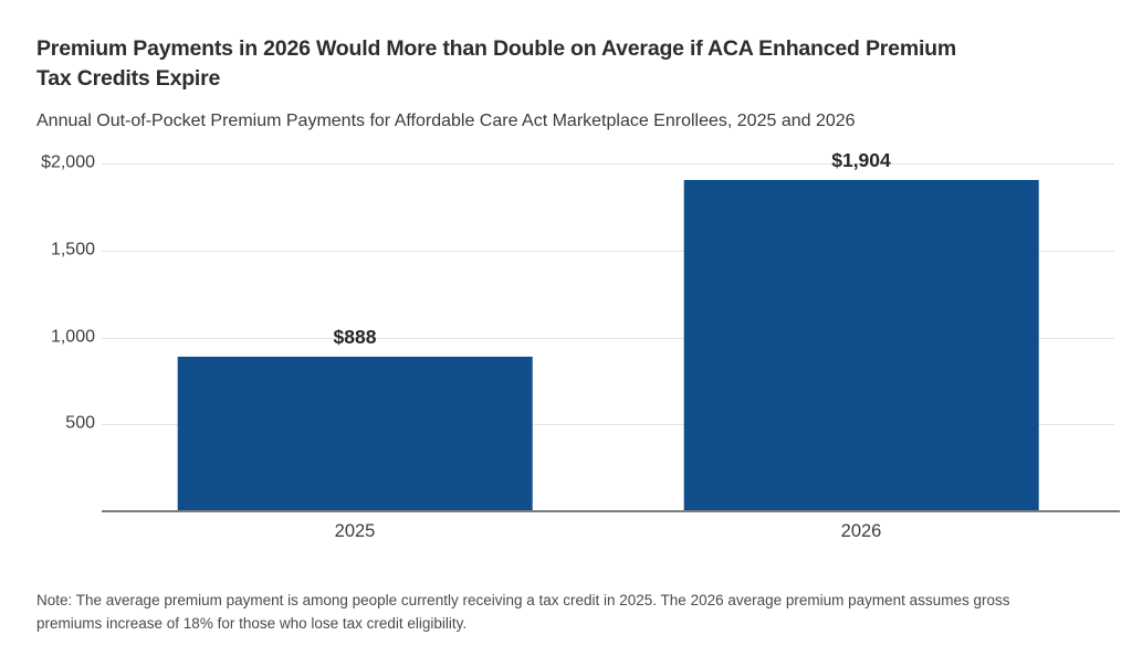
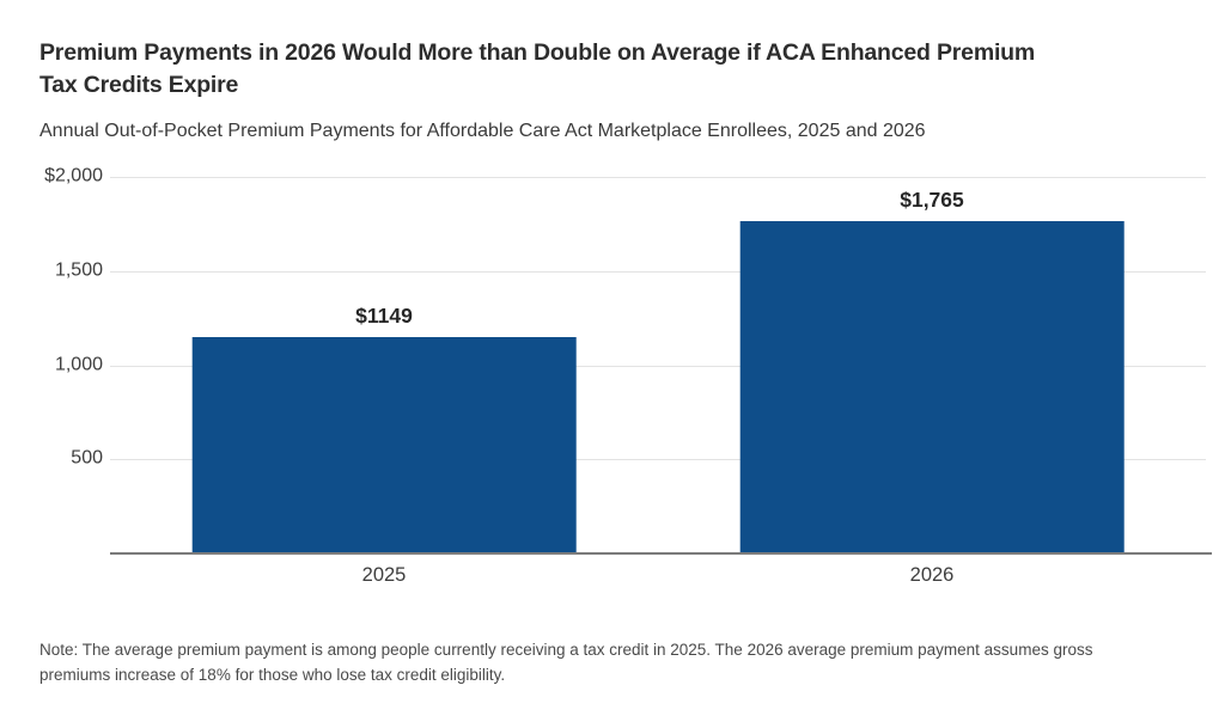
2025: $888 -> $1149
2026: $1,904 -> $1,765
